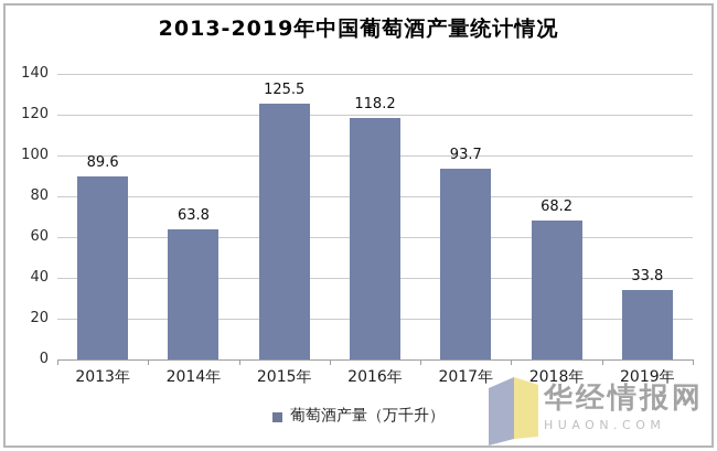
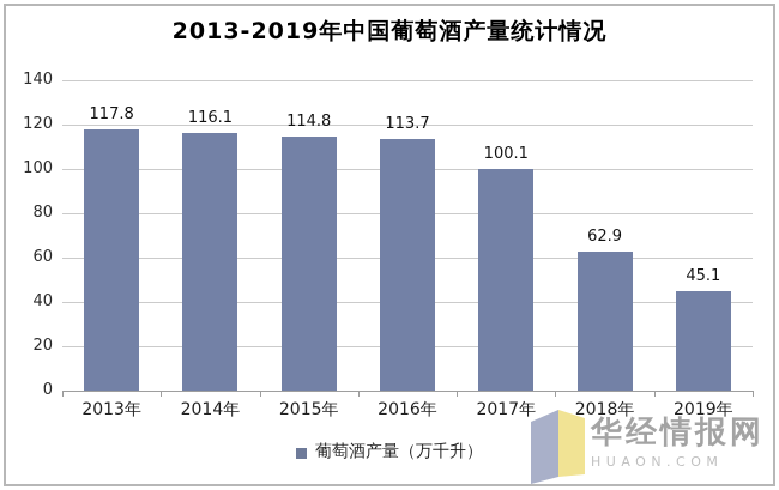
2013年: 89.6 -> 117.8
2014年: 63.8 -> 116.1
2015年: 125.5 -> 114.8
2016年: 118.2 -> 113.7
2017年: 93.7 -> 100.1
2018年: 68.2 -> 62.9
2019年: 33.8 -> 45.1
